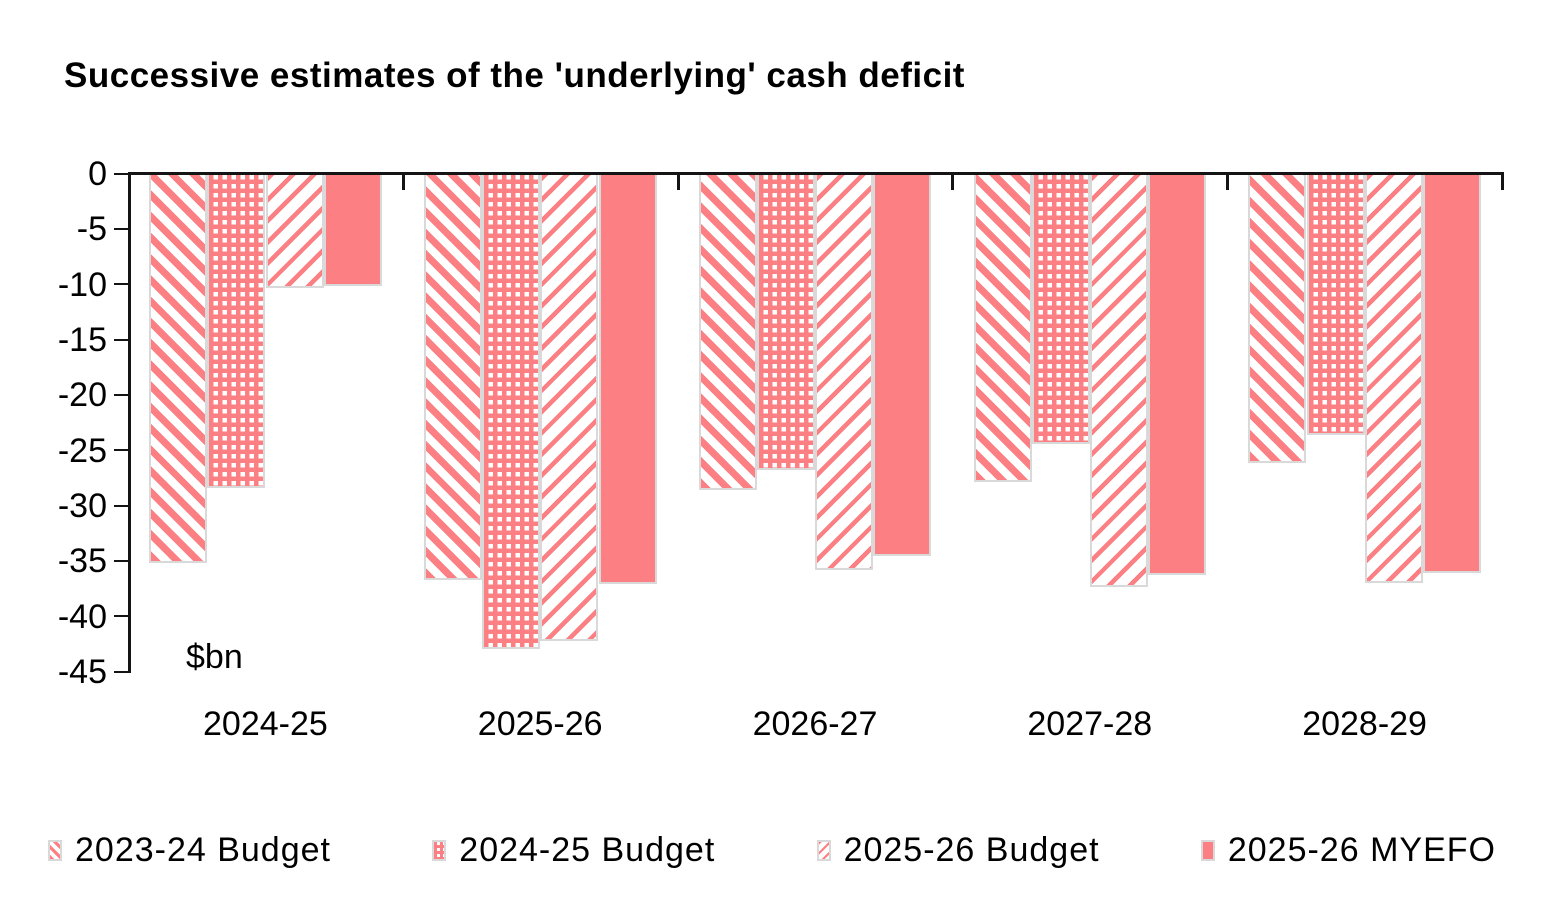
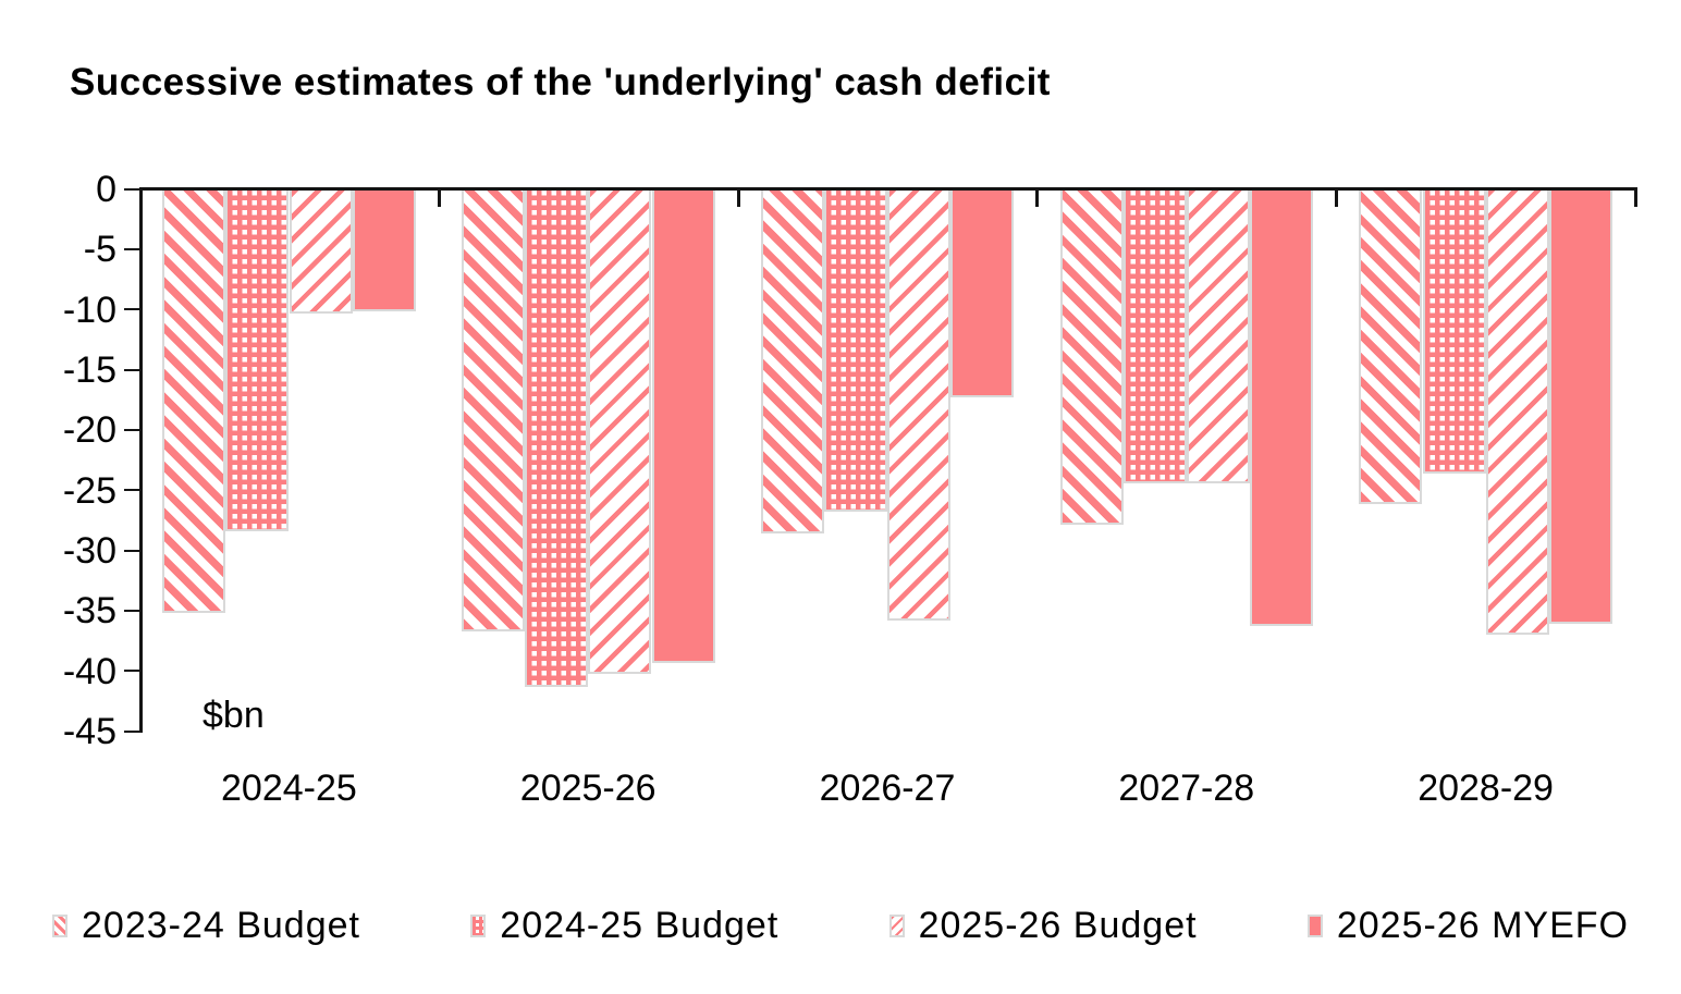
2024-25 Budget/2025-26: -42.8 -> -41.2
2025-26 Budget/2025-26: -42.1 -> -40.1
2025-26 MYEFO/2025-26: -37.0 -> -39.2
2025-26 MYEFO/2026-27: -34.4 -> -17.2
2025-26 Budget/2027-28: -37.2 -> -24.3
